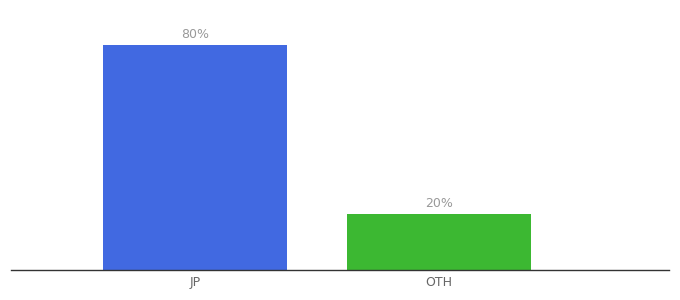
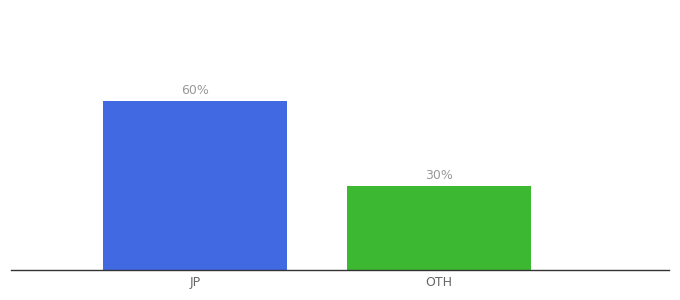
JP: 80% -> 60%
OTH: 20% -> 30%
